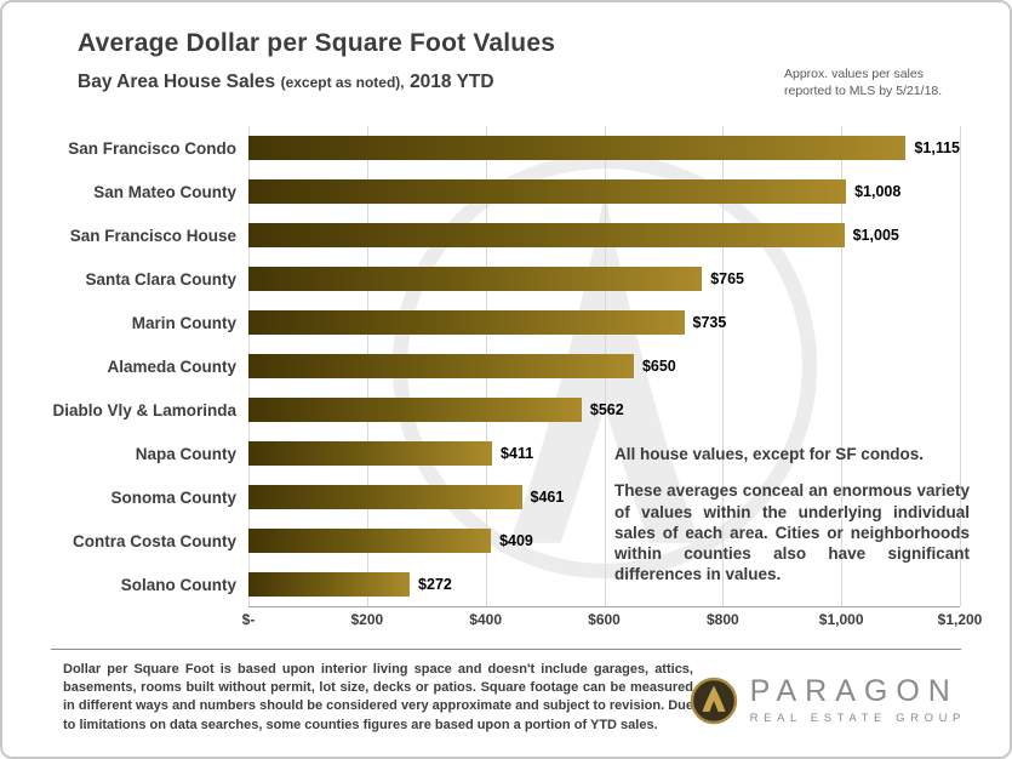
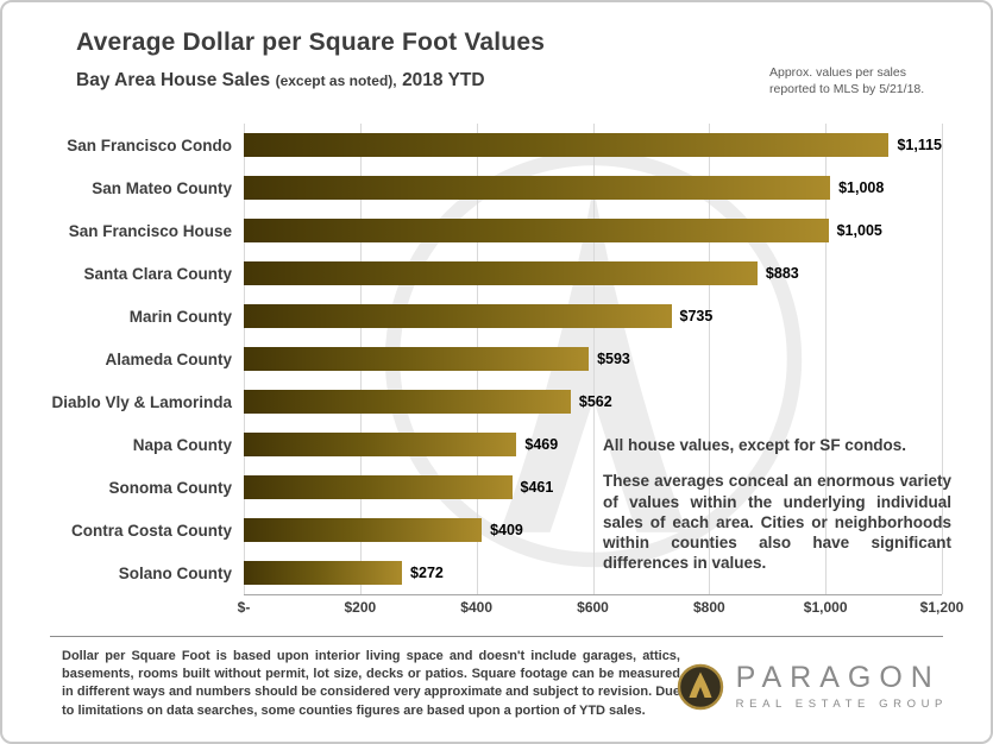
Santa Clara County: $765 -> $883
Alameda County: $650 -> $593
Napa County: $411 -> $469
